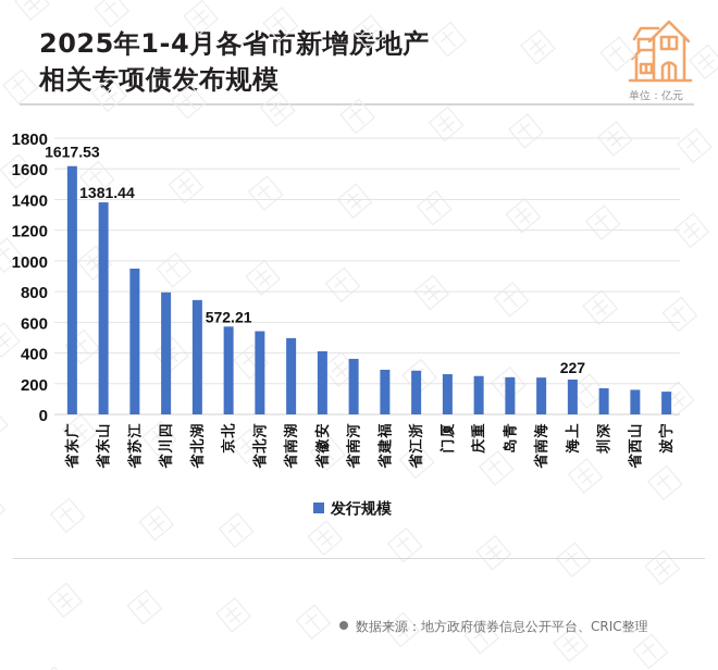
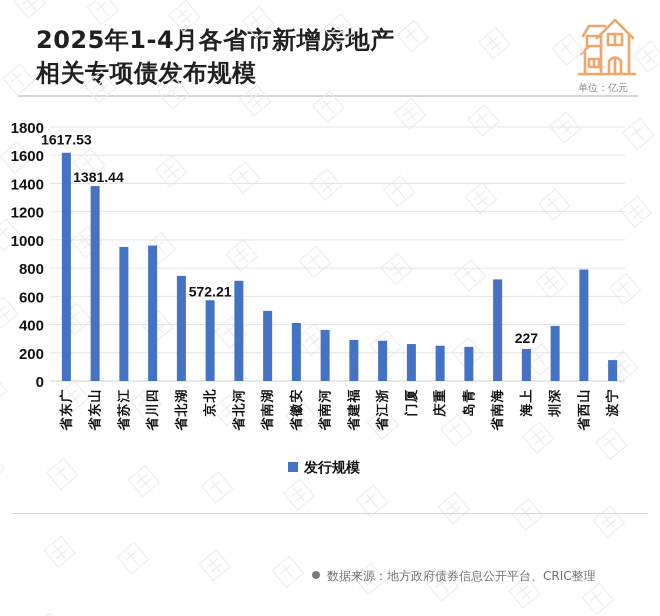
四川省: 800 -> 960
河北省: 540 -> 710
海南省: 240 -> 720
深圳: 170 -> 390
山西省: 160 -> 790
